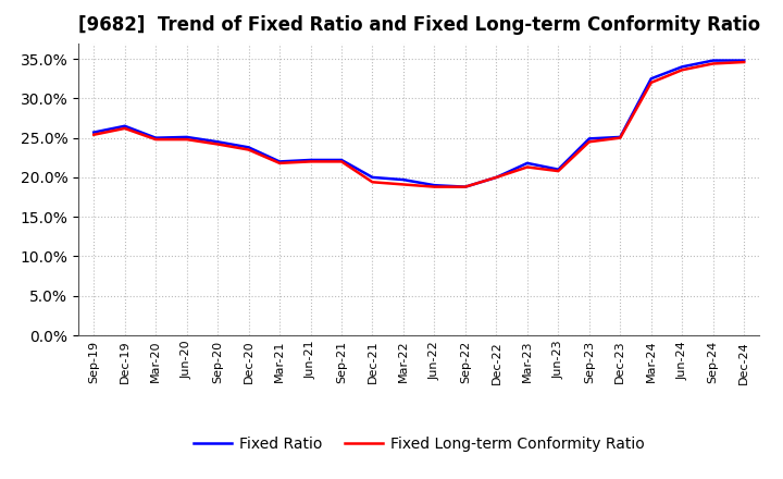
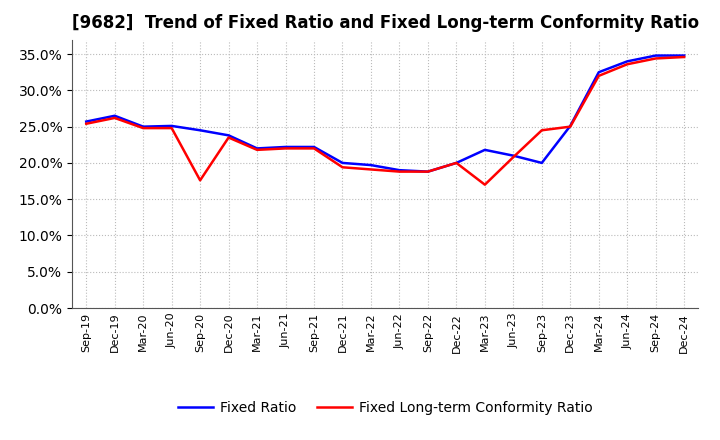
Fixed Long-term Conformity Ratio/Sep-20: 24.2% -> 17.6%
Fixed Long-term Conformity Ratio/Mar-23: 21.3% -> 17.0%
Fixed Ratio/Sep-23: 24.9% -> 20.0%
